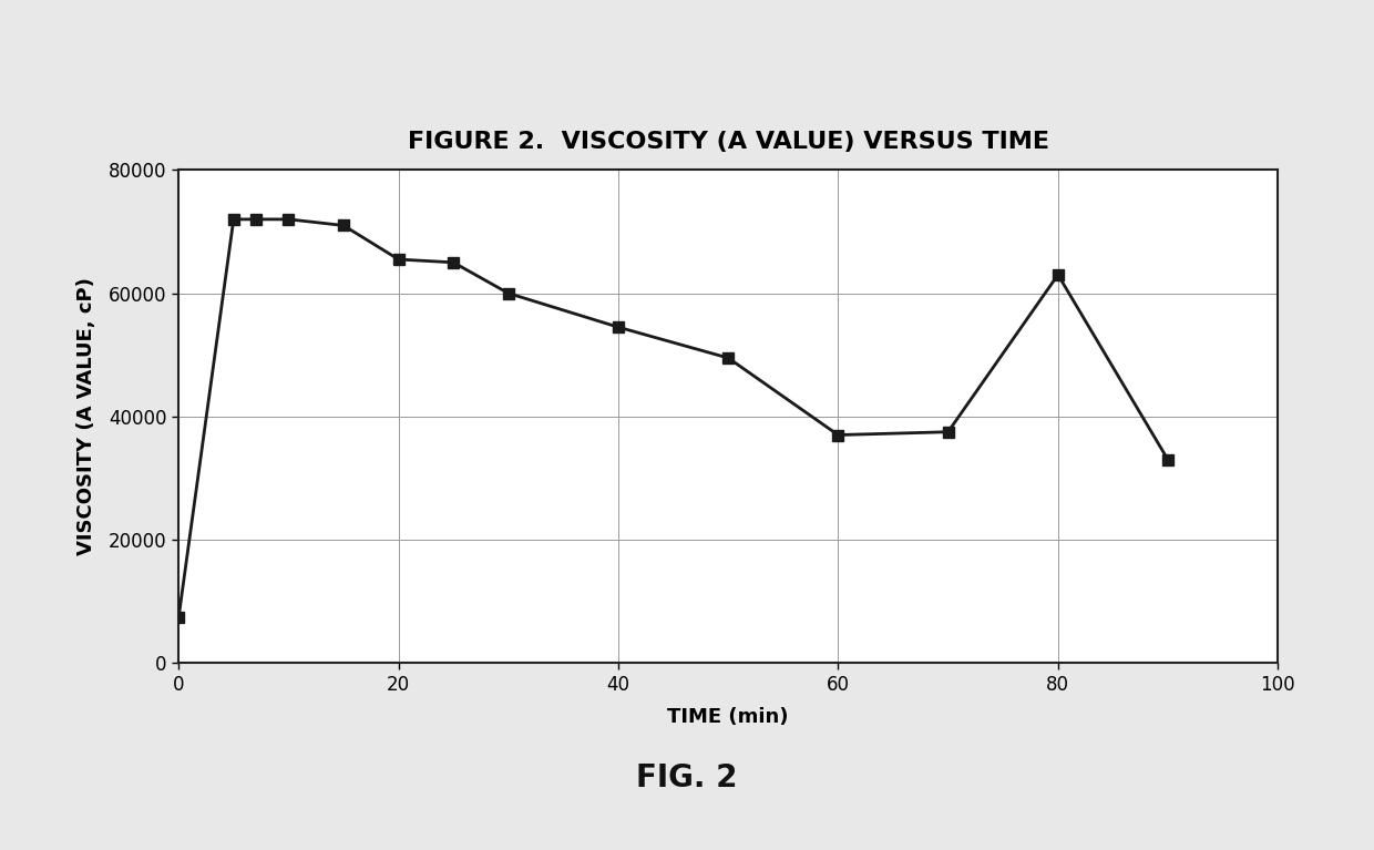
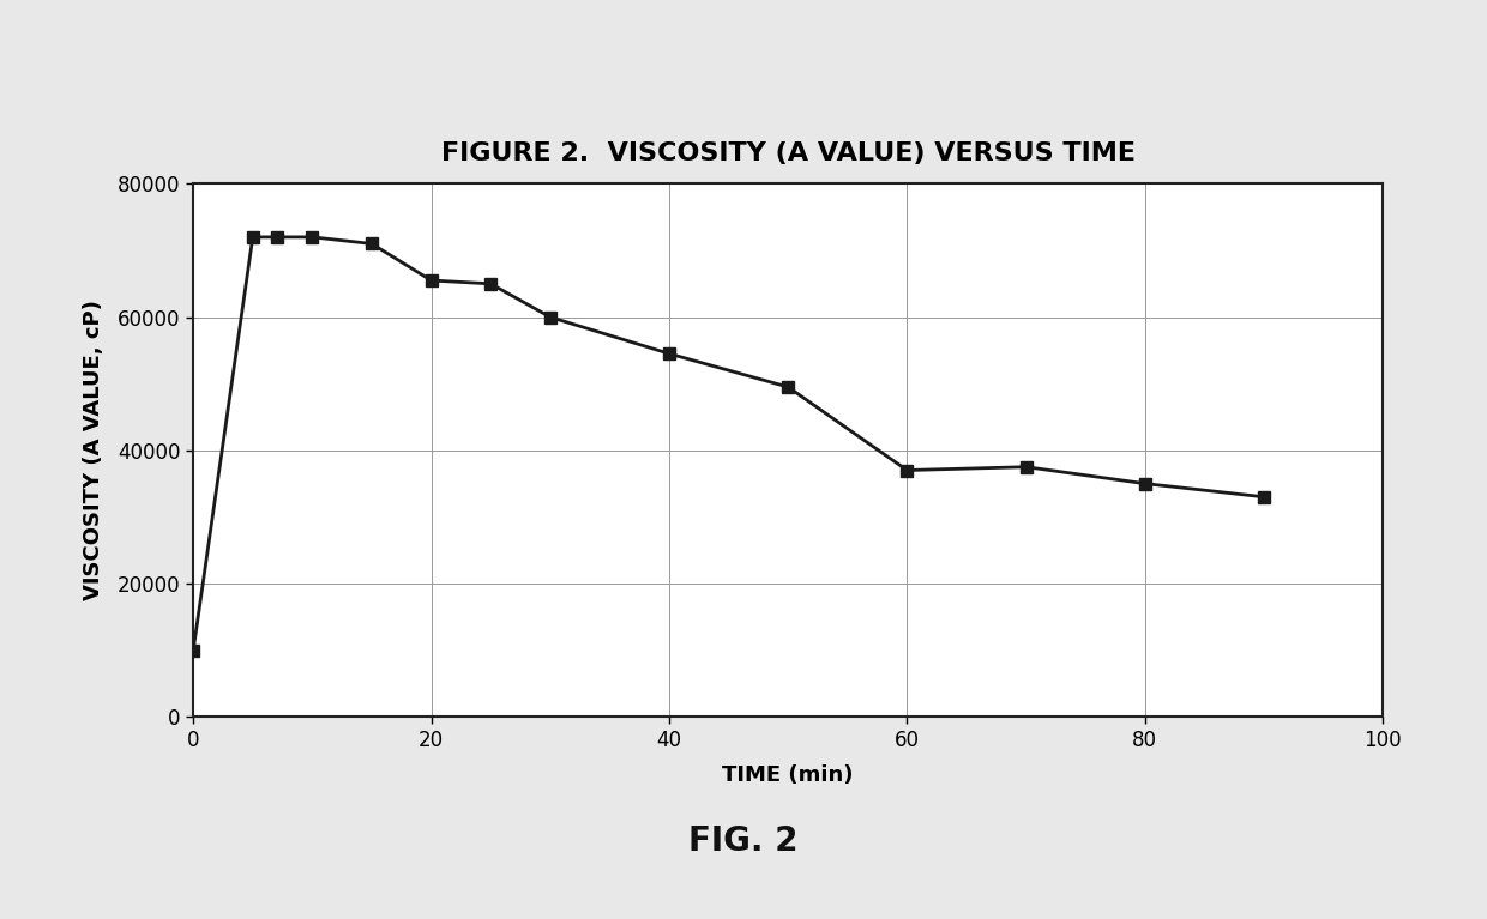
0: 7400 -> 10000
80: 63000 -> 35000
